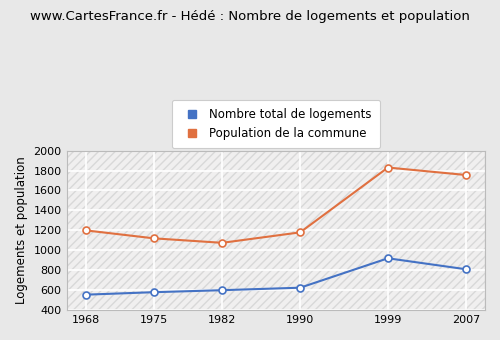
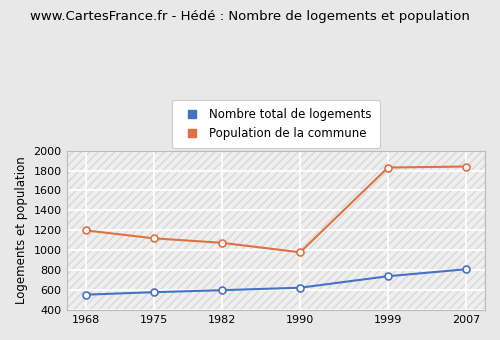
Population de la commune/1990: 1180 -> 980
Nombre total de logements/1999: 920 -> 740
Population de la commune/2007: 1760 -> 1840
